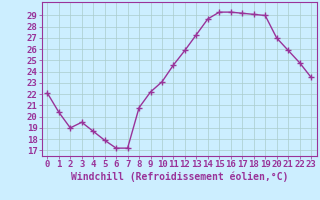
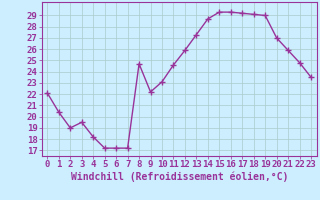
4: 18.7 -> 18.2
5: 17.9 -> 17.2
8: 20.8 -> 24.7
